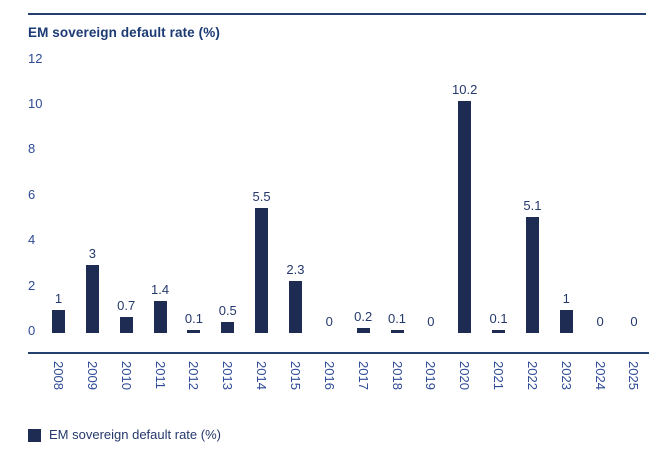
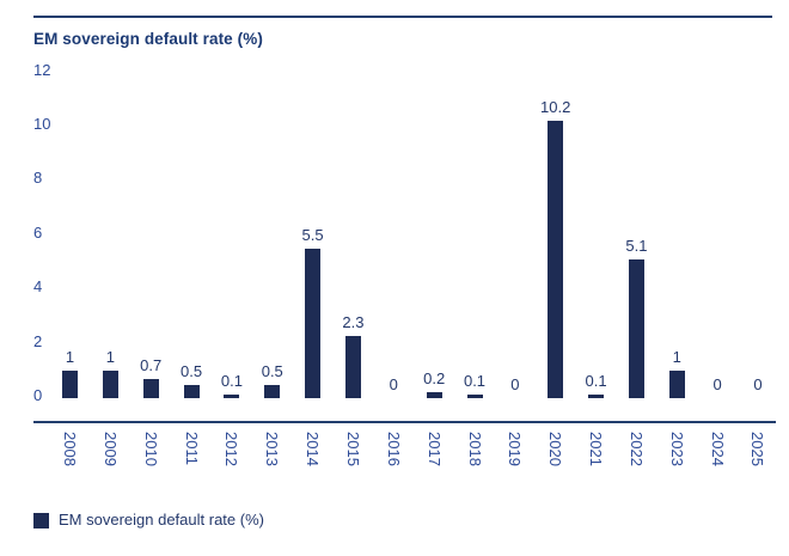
2009: 3 -> 1
2011: 1.4 -> 0.5
